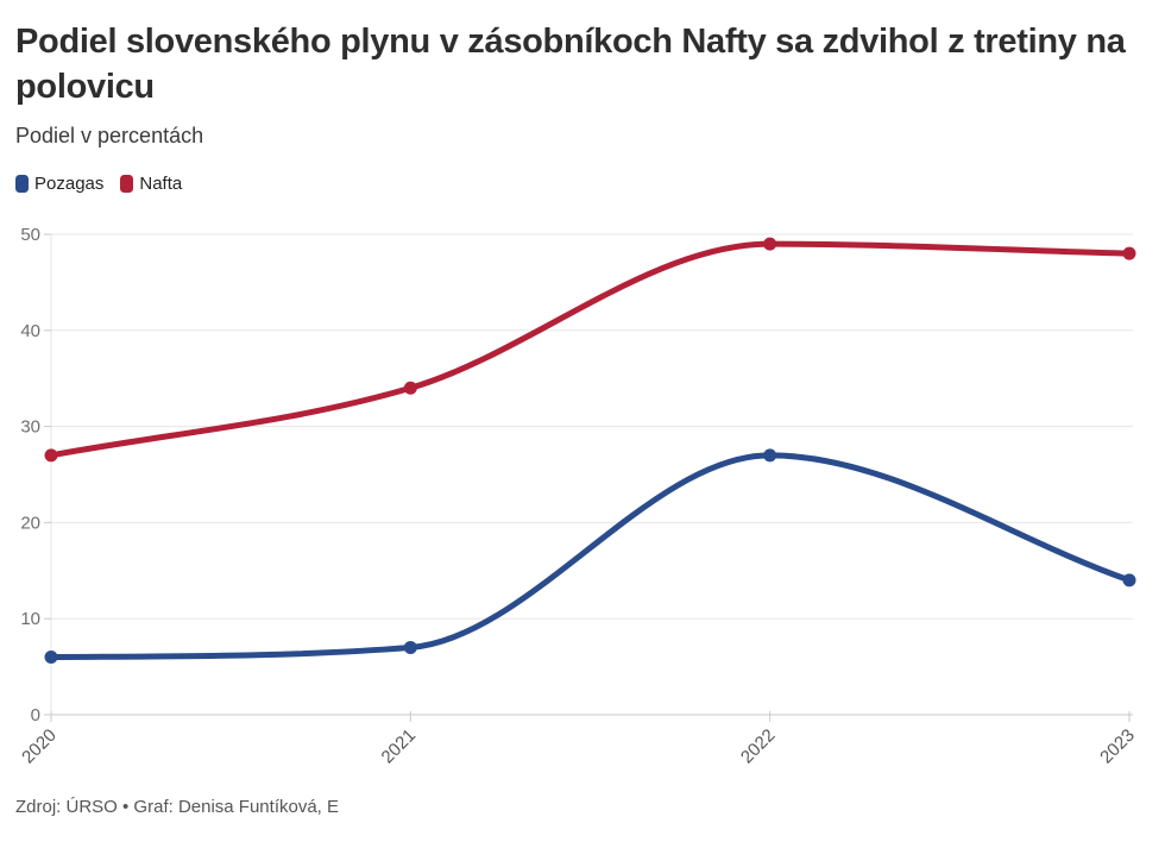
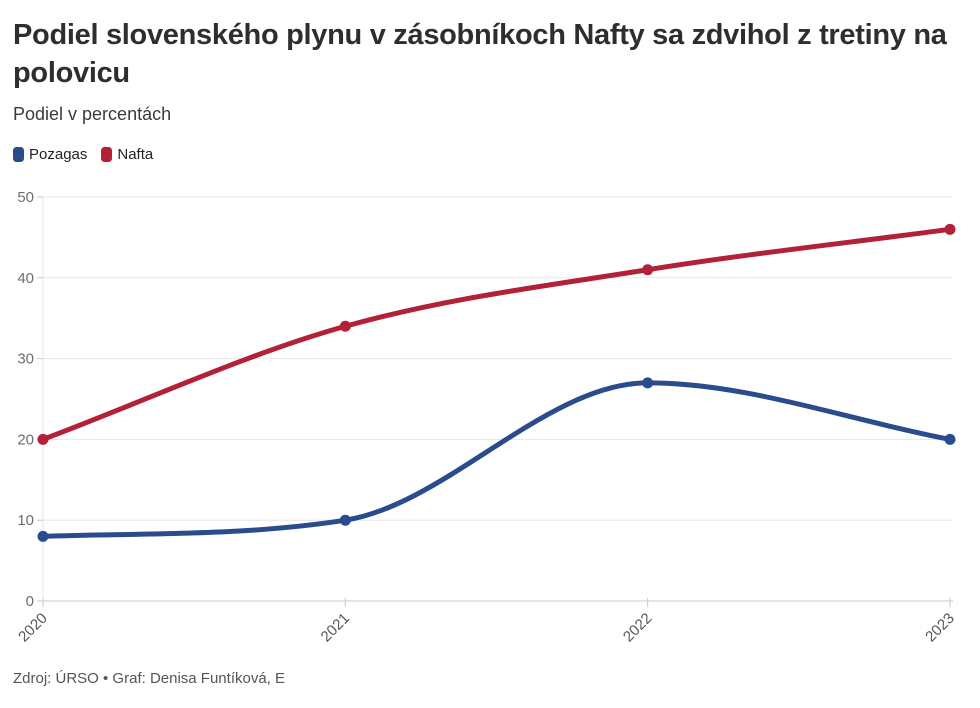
Pozagas/2020: 6 -> 8
Nafta/2020: 27 -> 20
Pozagas/2021: 7 -> 10
Nafta/2022: 49 -> 41
Pozagas/2023: 14 -> 20
Nafta/2023: 48 -> 46
